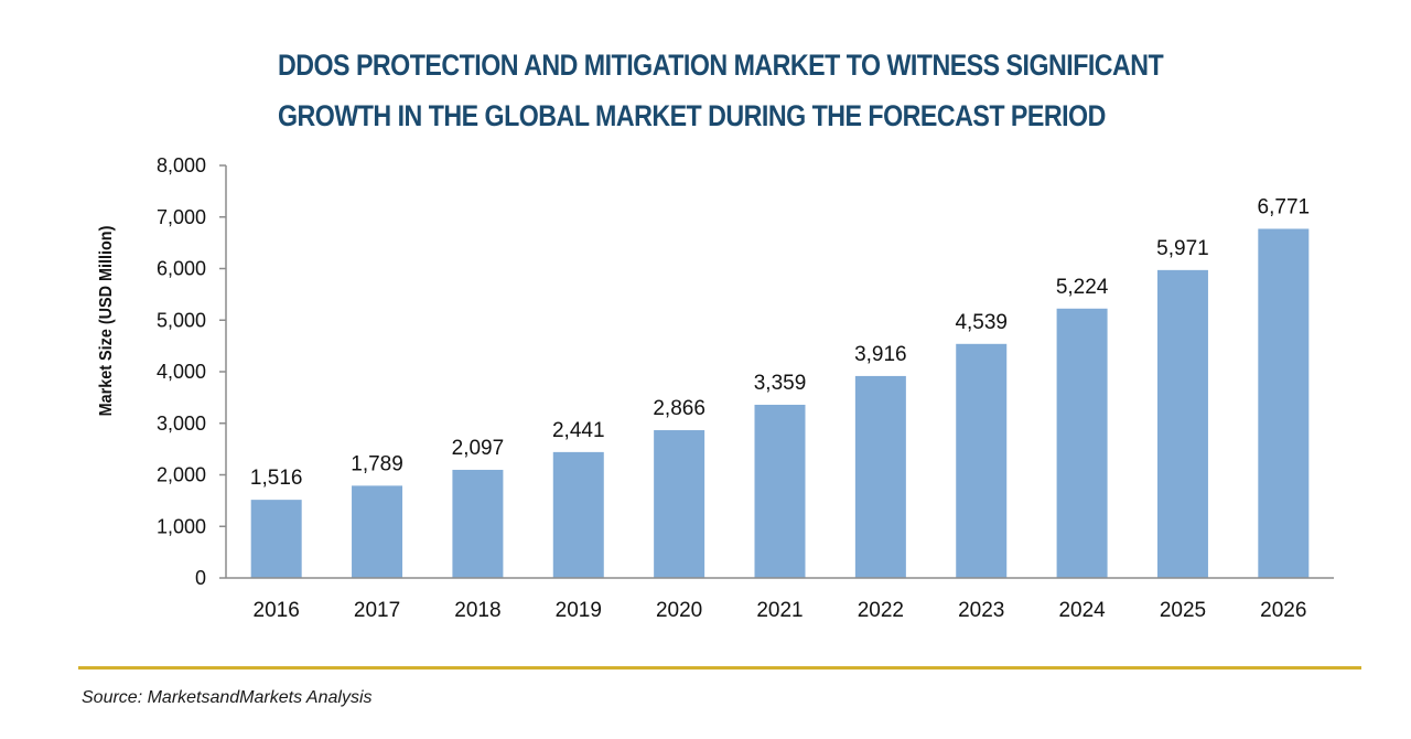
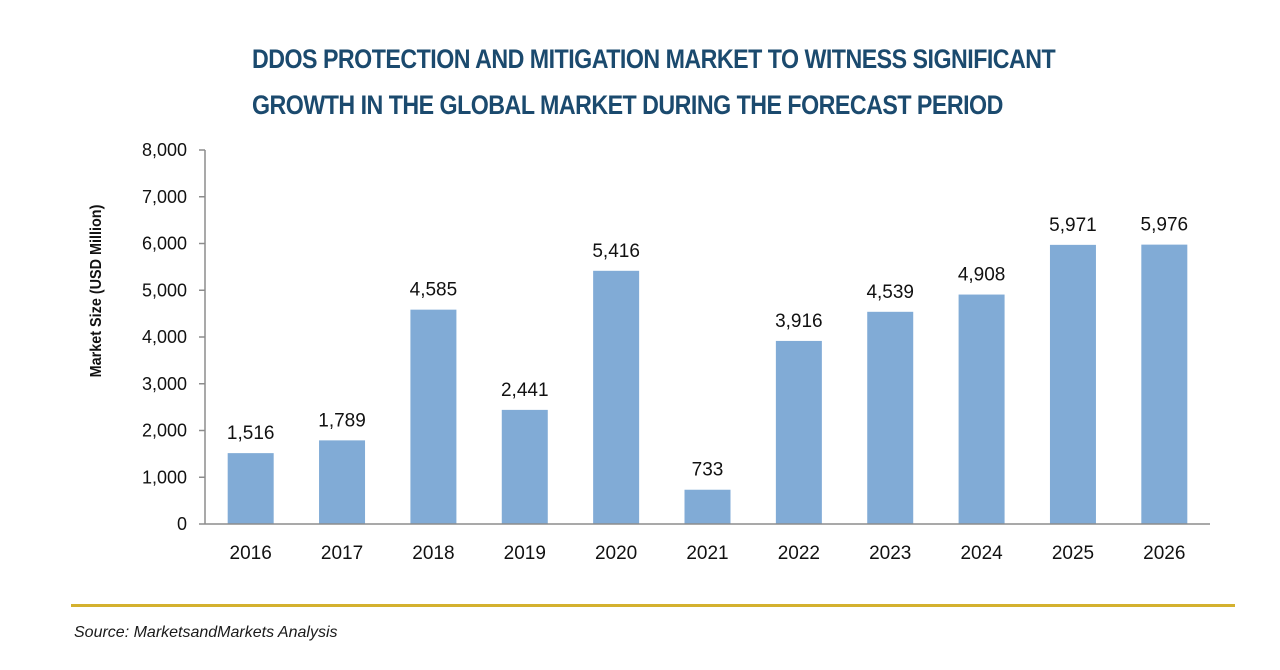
2018: 2,097 -> 4,585
2020: 2,866 -> 5,416
2021: 3,359 -> 733
2024: 5,224 -> 4,908
2026: 6,771 -> 5,976
